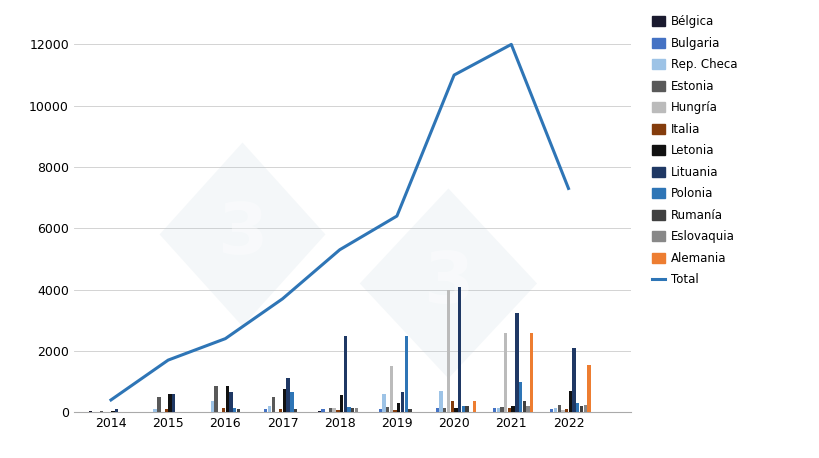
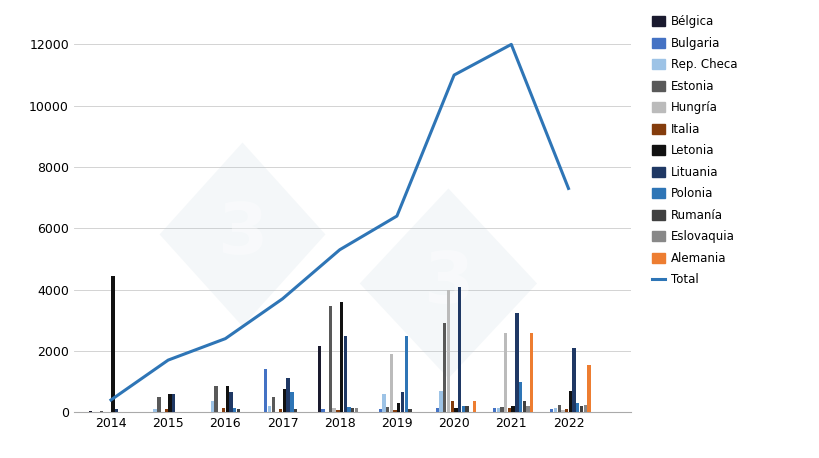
Letonia/2014: 50 -> 4450
Bulgaria/2017: 100 -> 1400
Bélgica/2018: 50 -> 2150
Estonia/2018: 130 -> 3450
Letonia/2018: 550 -> 3600
Hungría/2019: 1500 -> 1900
Estonia/2020: 130 -> 2900
